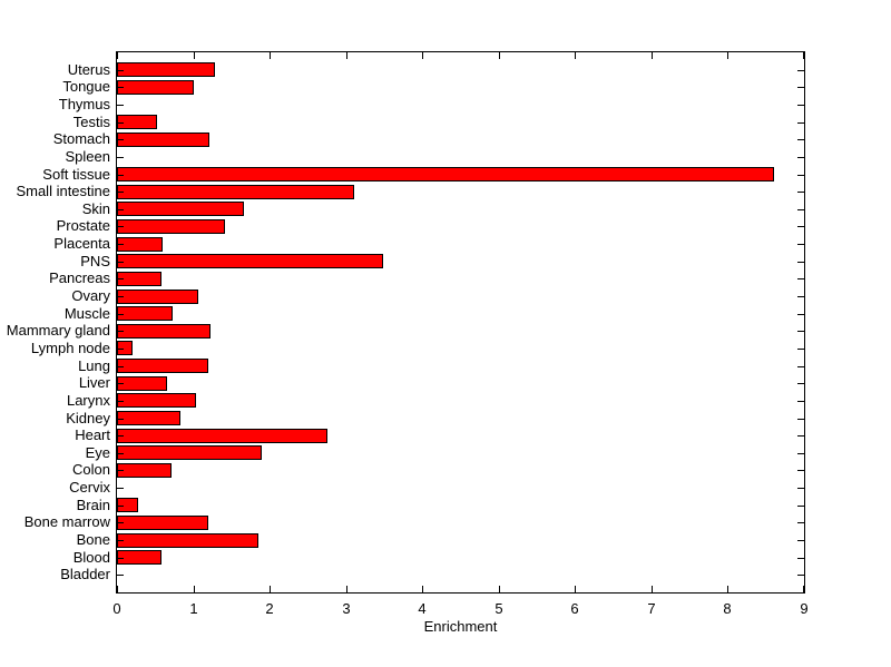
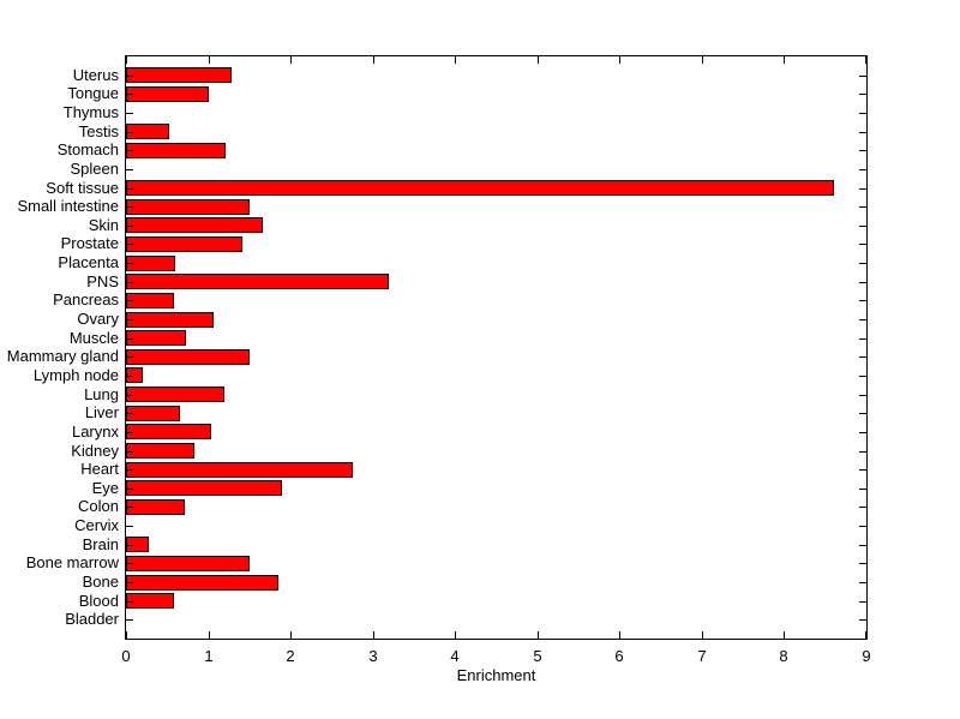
Small intestine: 3.1 -> 1.5
PNS: 3.5 -> 3.2
Mammary gland: 1.2 -> 1.5
Bone marrow: 1.2 -> 1.5
